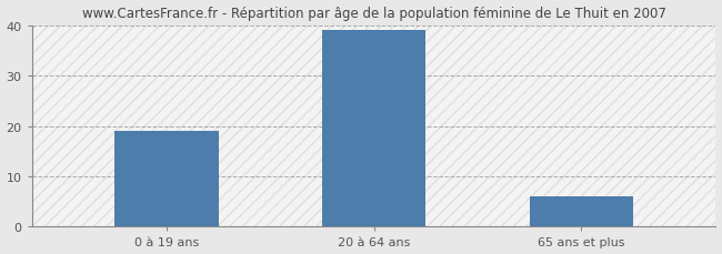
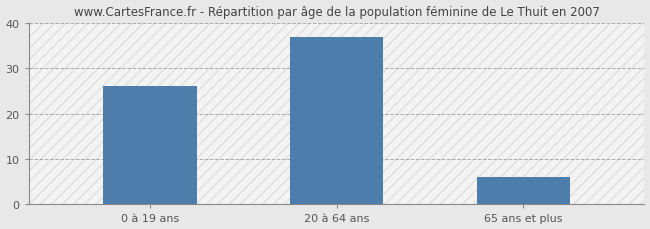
0 à 19 ans: 19 -> 26
20 à 64 ans: 39 -> 37
